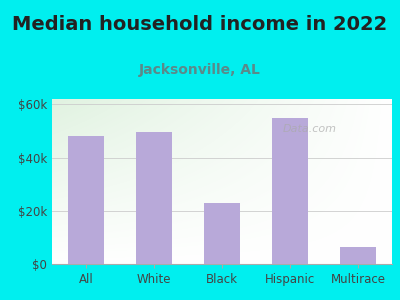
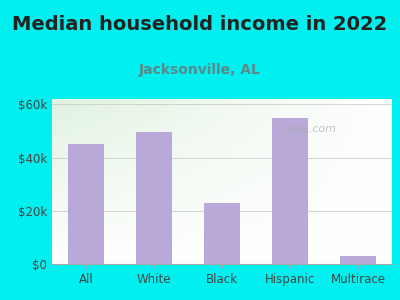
All: $48.0k -> $45.0k
Multirace: $6.5k -> $3.0k
